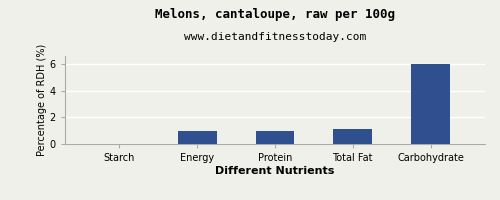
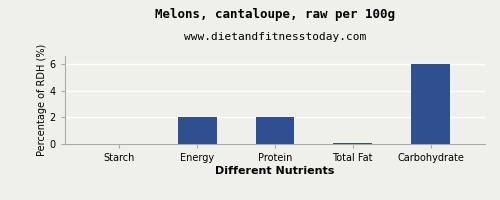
Energy: 1.0 -> 2.0
Protein: 1.0 -> 2.0
Total Fat: 1.1 -> 0.1
